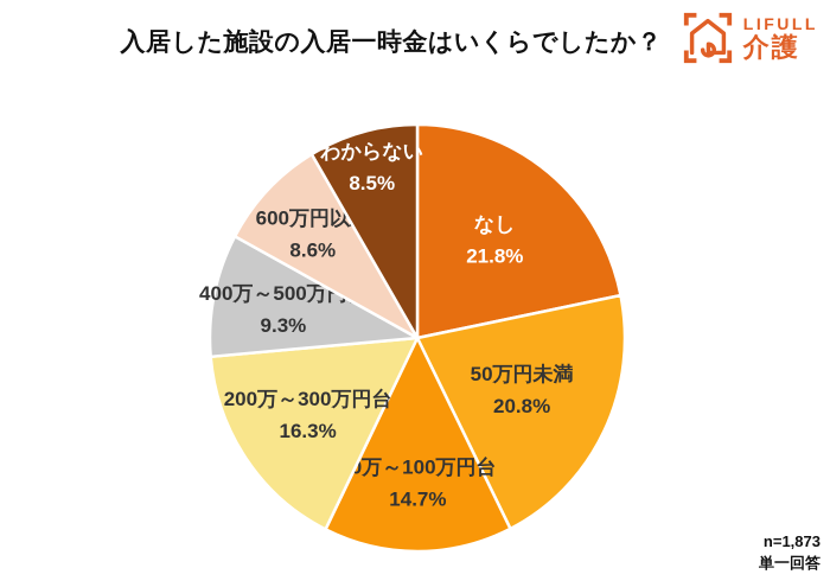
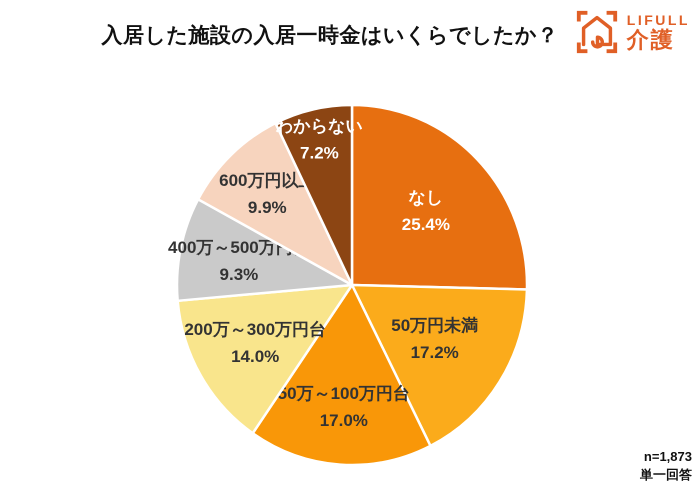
なし: 21.8% -> 25.4%
50万円未満: 20.8% -> 17.2%
50万～100万円台: 14.7% -> 17.0%
200万～300万円台: 16.3% -> 14.0%
600万円以上: 8.6% -> 9.9%
わからない: 8.5% -> 7.2%
